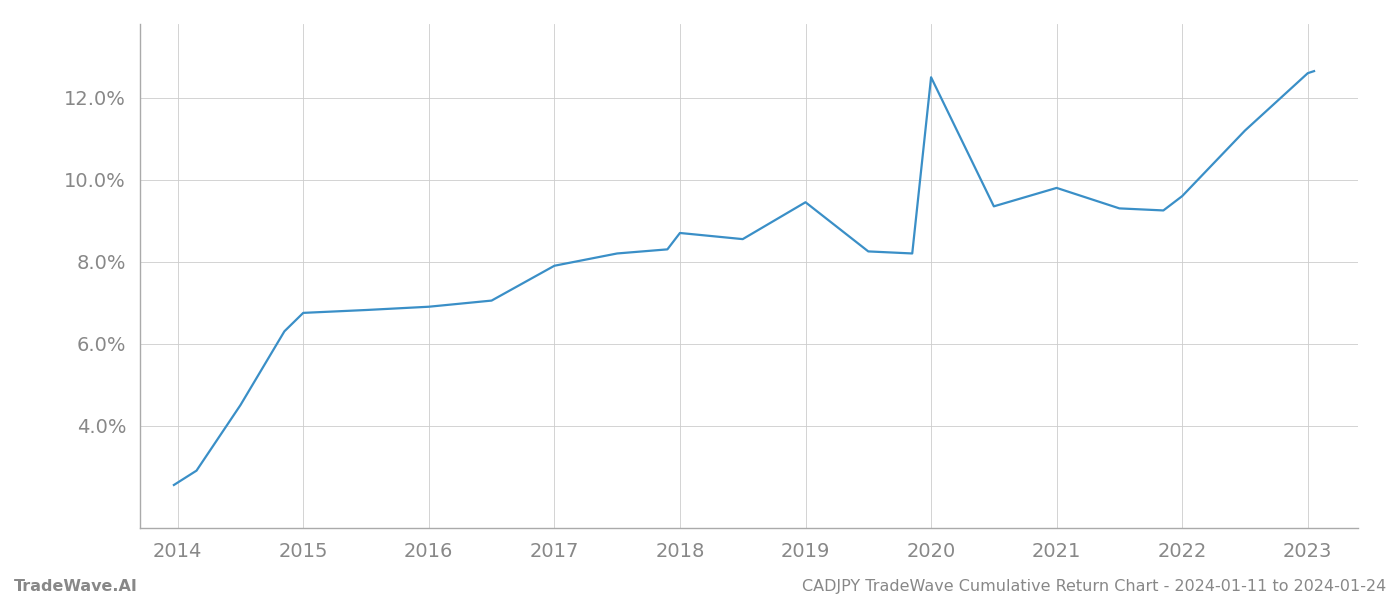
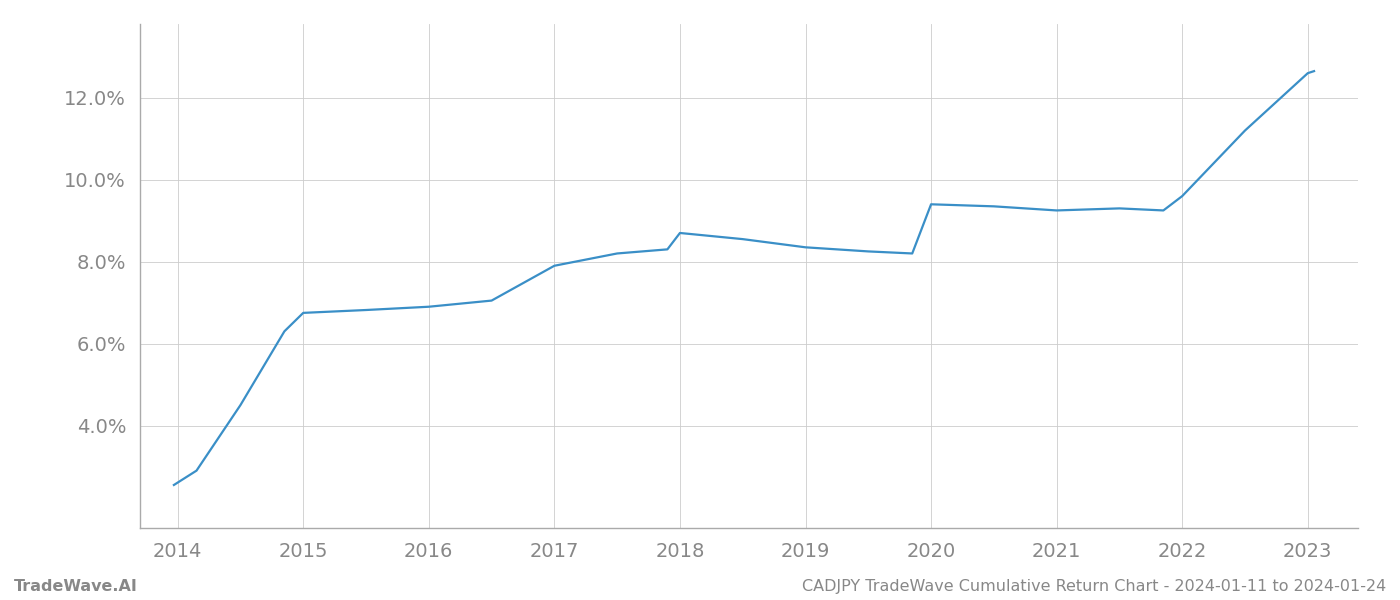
2019: 9.45% -> 8.35%
2020: 12.50% -> 9.40%
2021: 9.80% -> 9.25%
